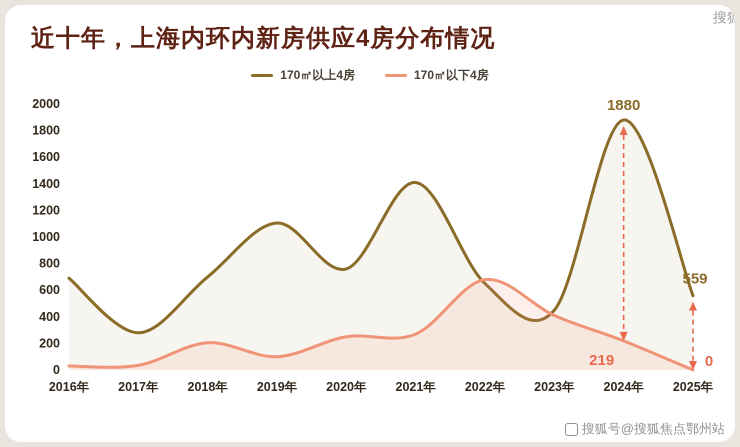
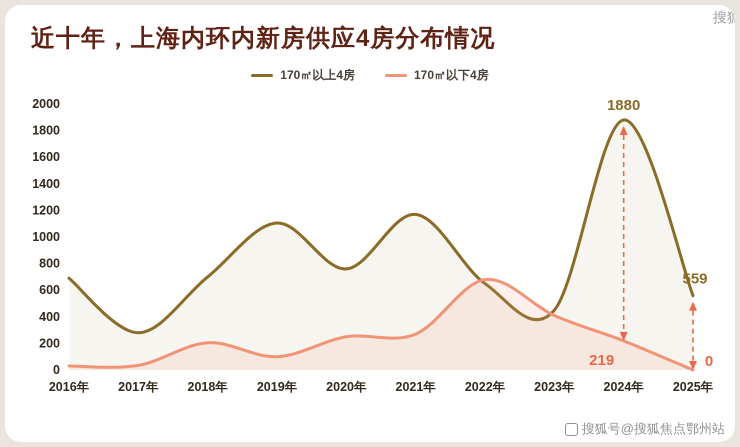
170㎡以上4房/2021年: 1410 -> 1170
